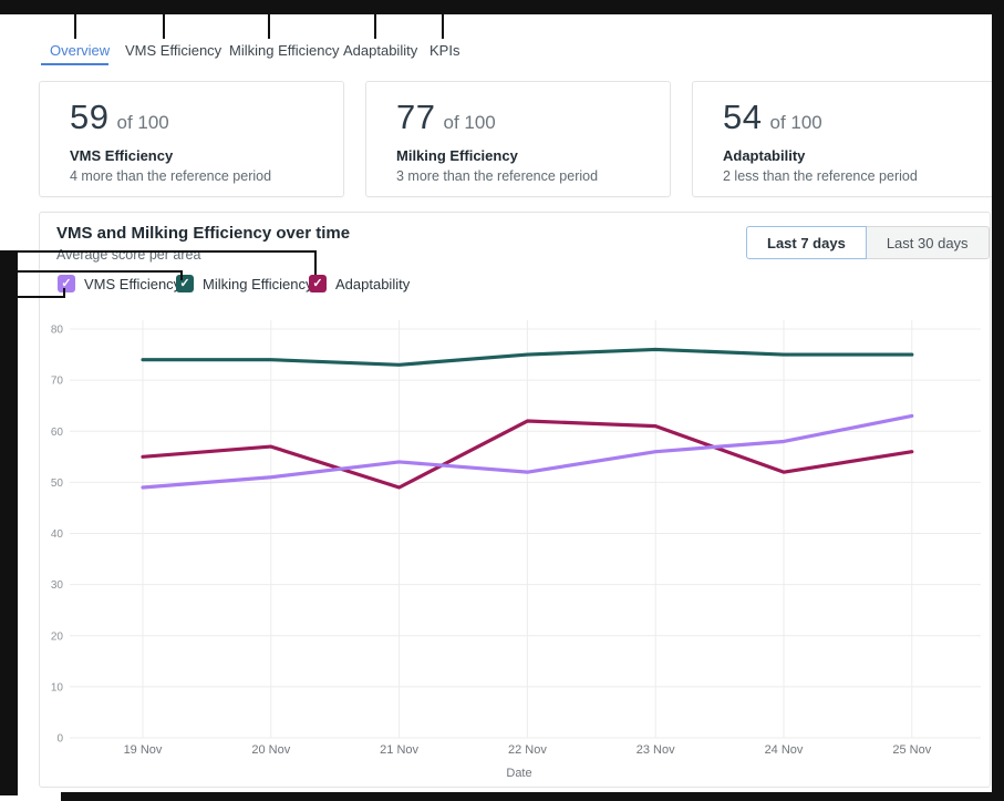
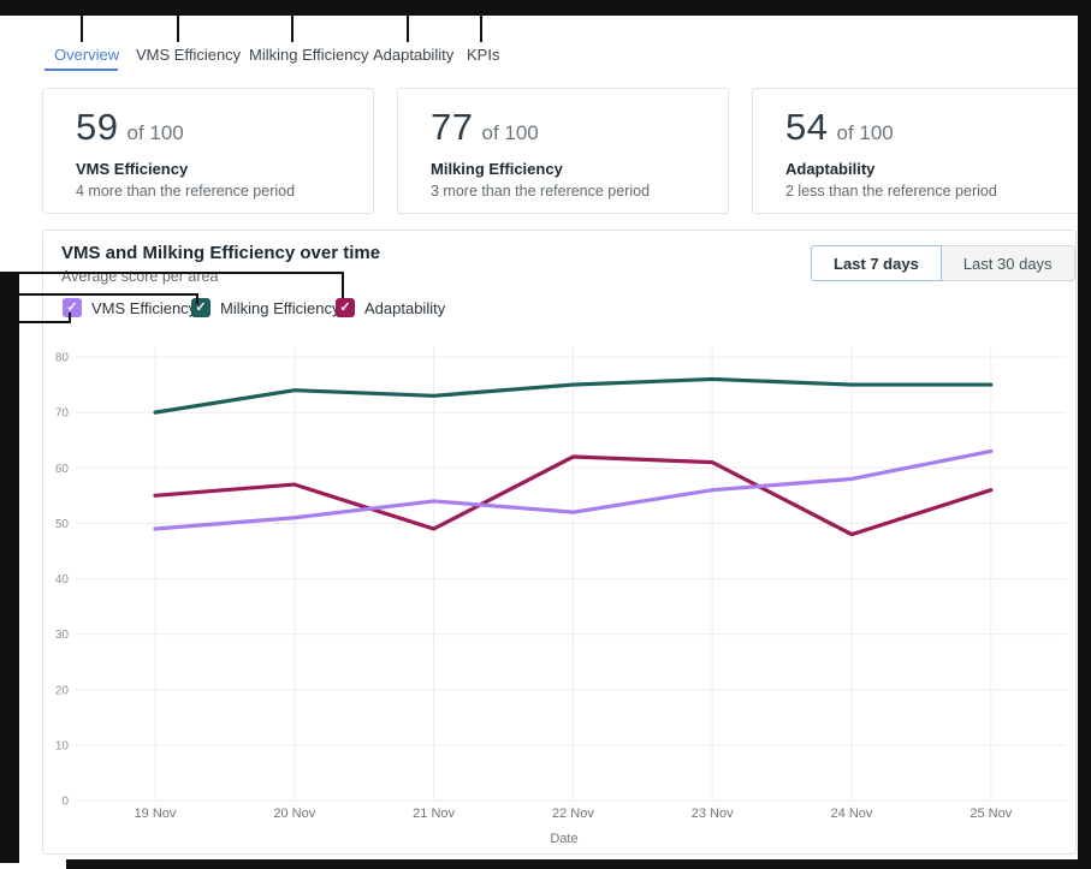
Milking Efficiency/19 Nov: 74 -> 70
Adaptability/24 Nov: 52 -> 48
